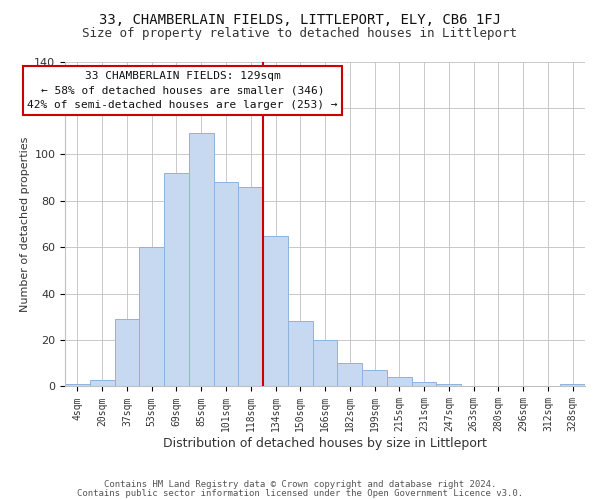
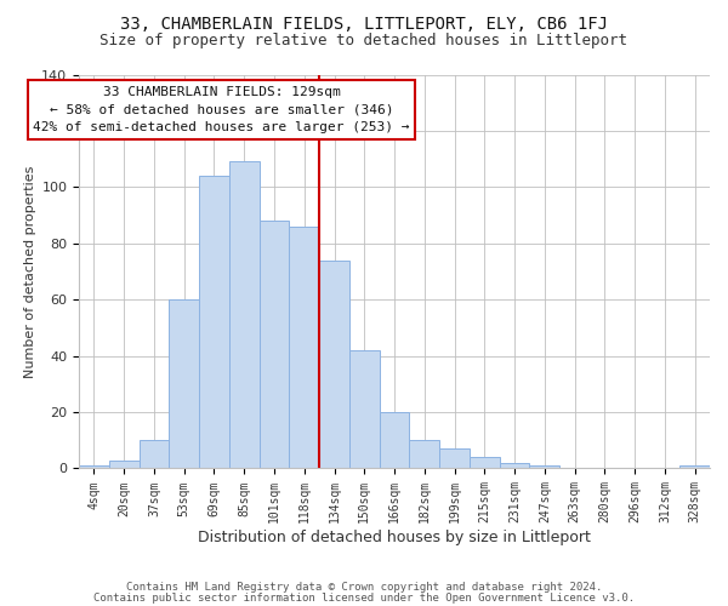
37sqm: 29 -> 10
69sqm: 92 -> 104
134sqm: 65 -> 74
150sqm: 28 -> 42
